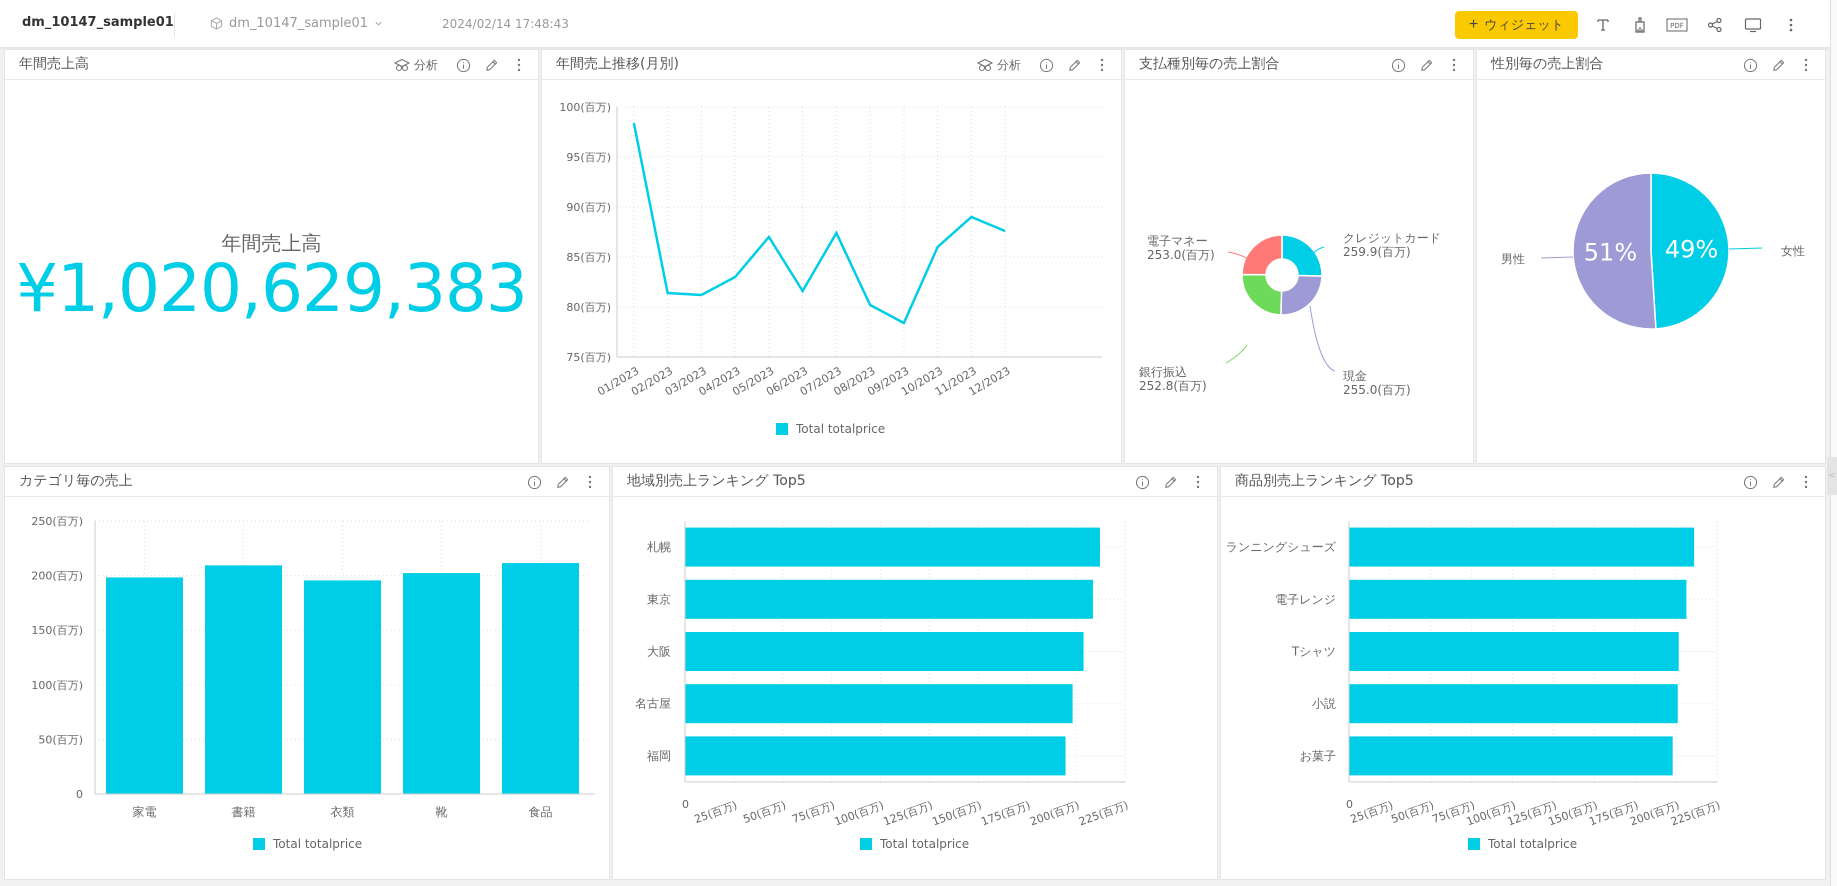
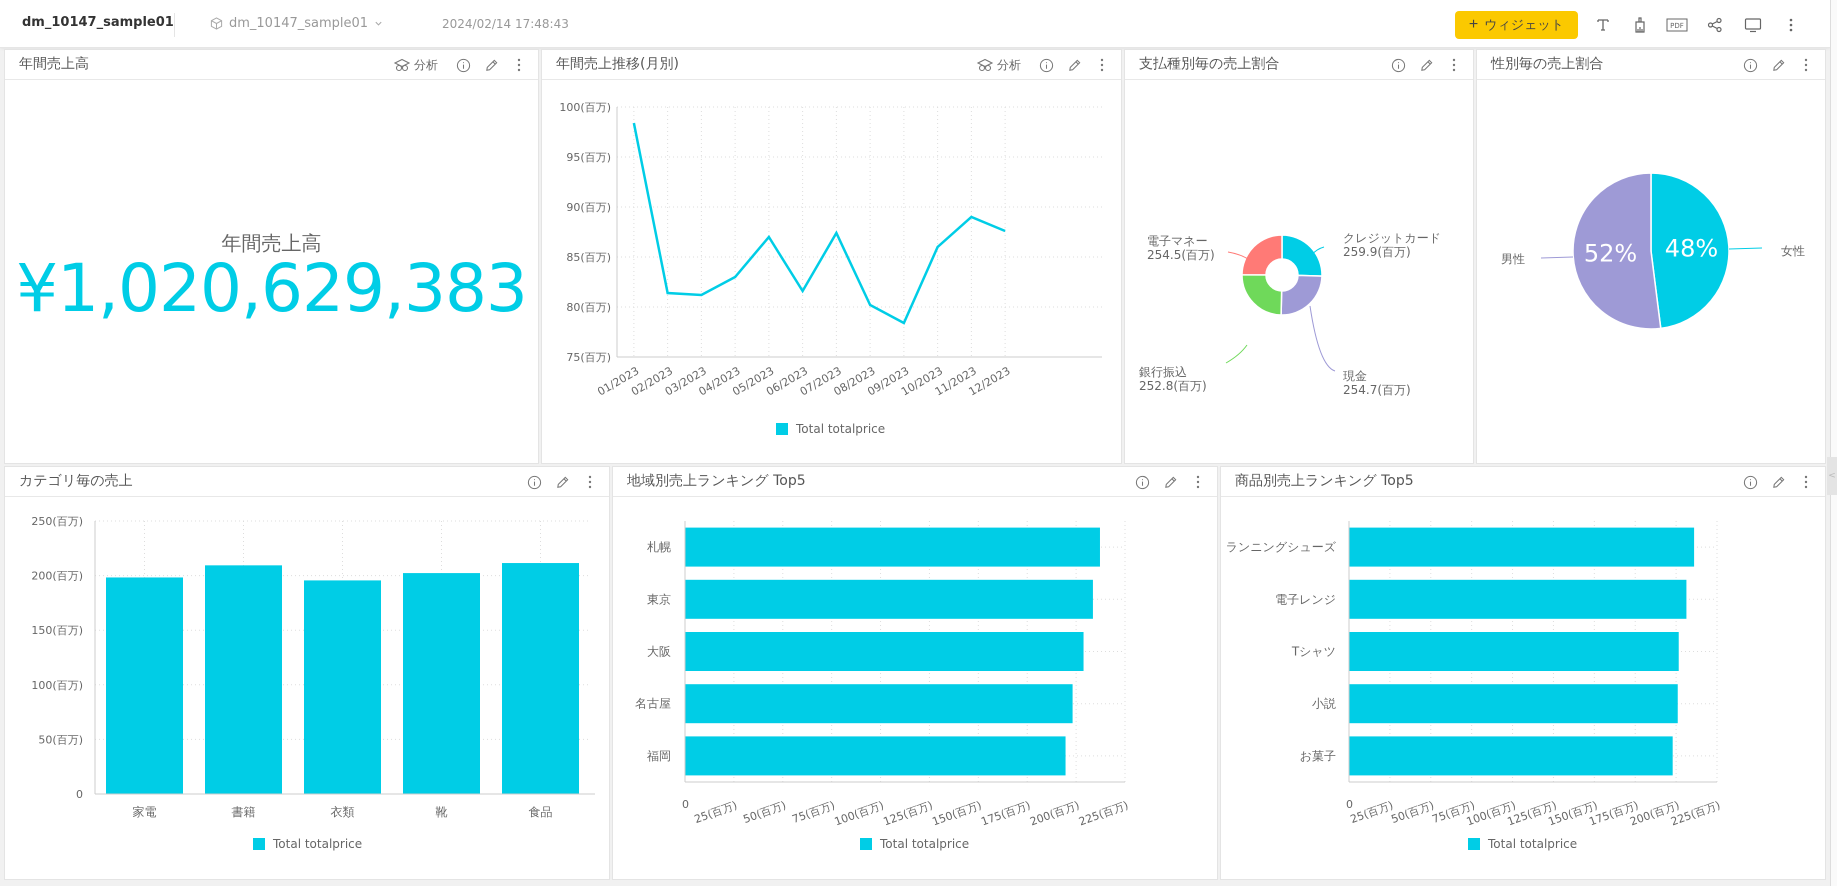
支払種別毎の売上割合/現金: 255.0 -> 254.7
支払種別毎の売上割合/電子マネー: 253.0 -> 254.5
性別毎の売上割合/女性: 49% -> 48%
性別毎の売上割合/男性: 51% -> 52%
